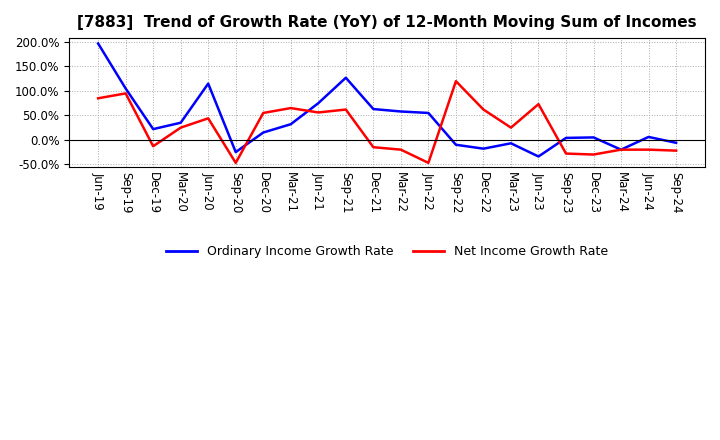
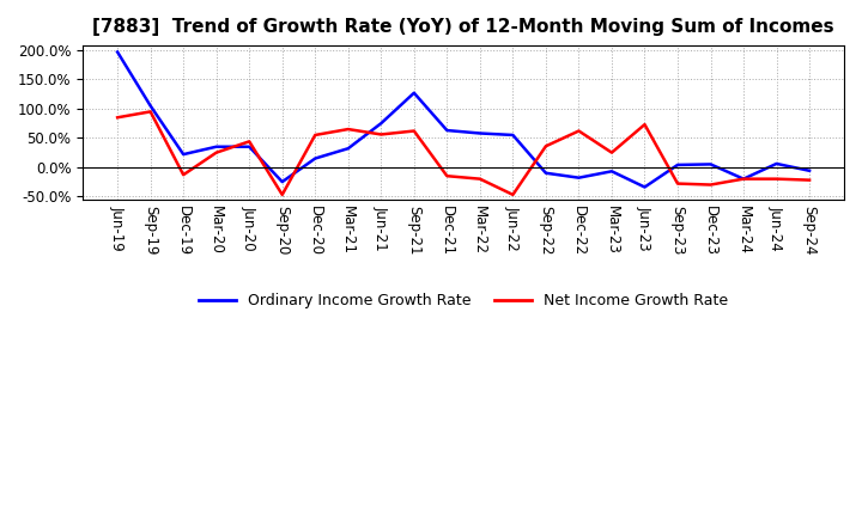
Ordinary Income Growth Rate/Jun-20: 115% -> 35%
Net Income Growth Rate/Sep-22: 120% -> 36%
